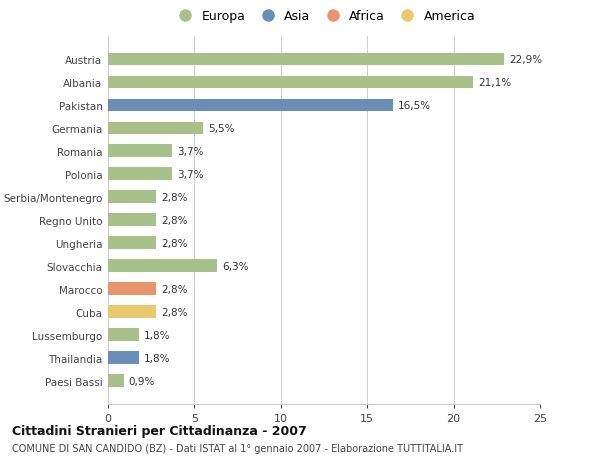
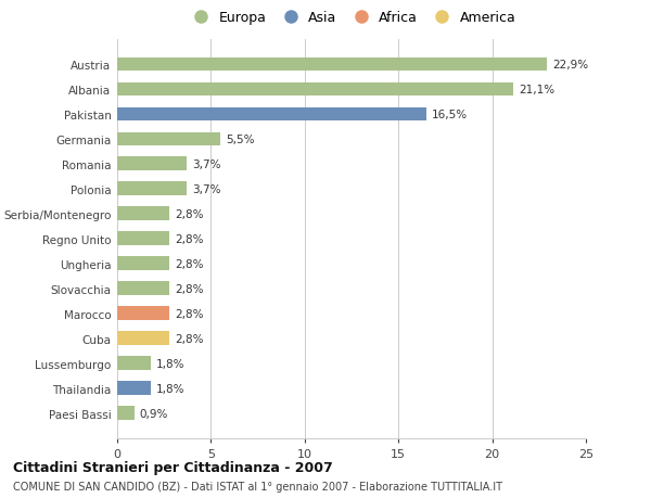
Slovacchia: 6,3% -> 2,8%
